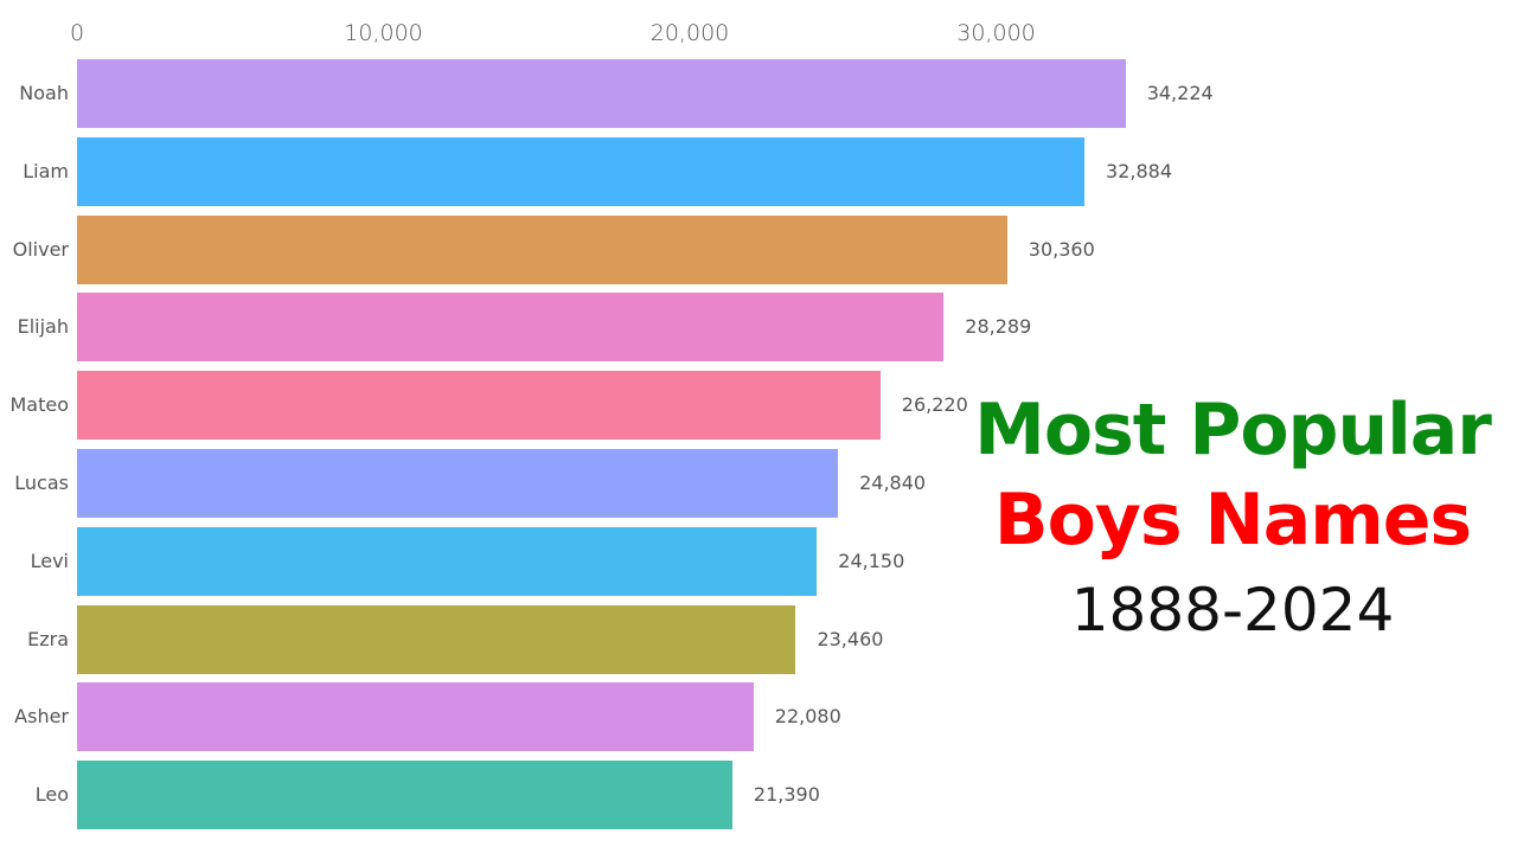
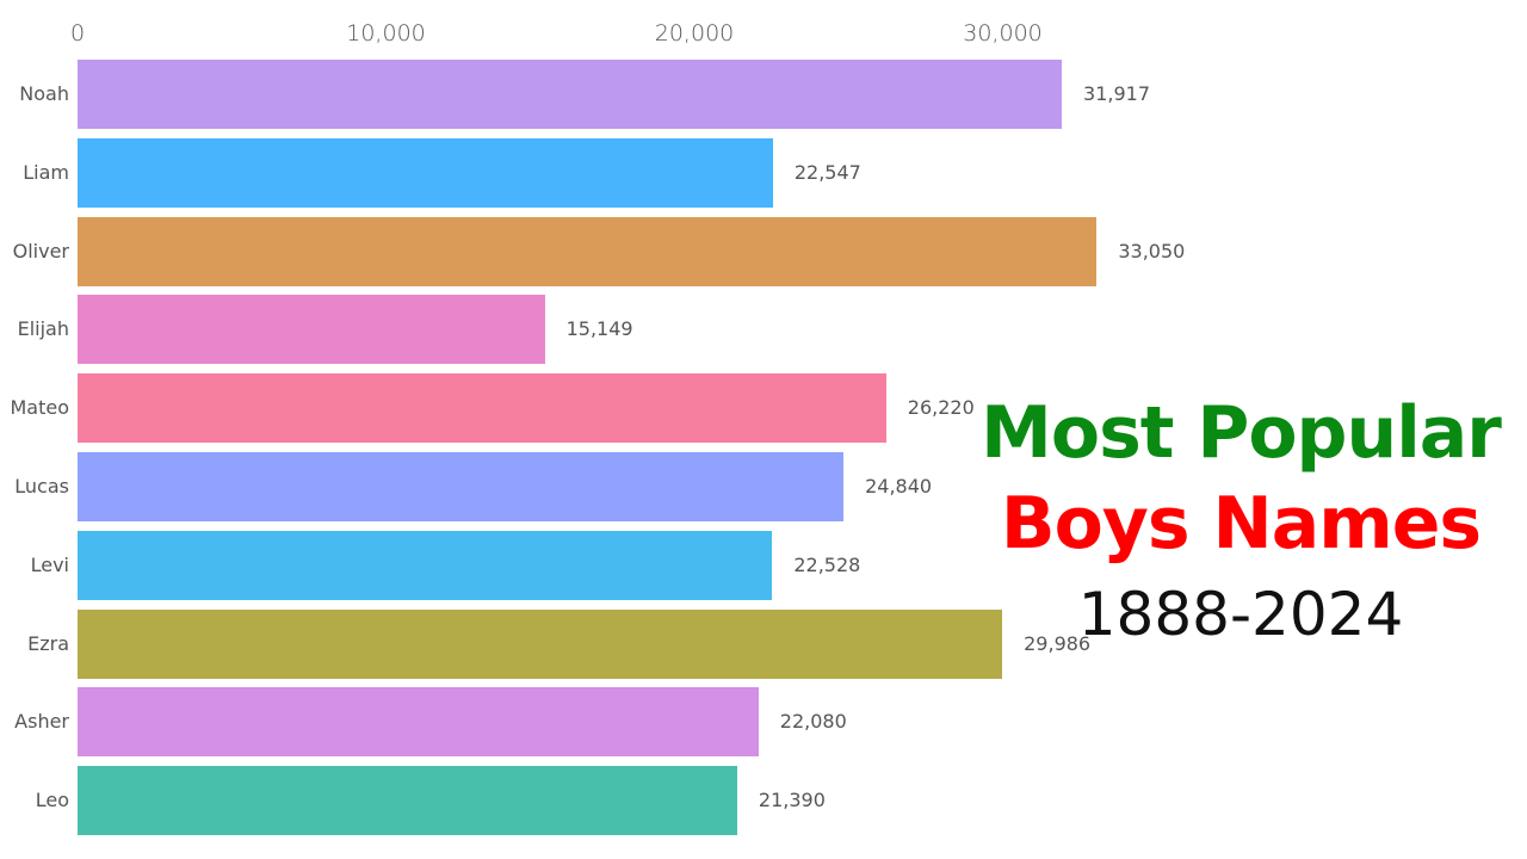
Noah: 34,224 -> 31,917
Liam: 32,884 -> 22,547
Oliver: 30,360 -> 33,050
Elijah: 28,289 -> 15,149
Levi: 24,150 -> 22,528
Ezra: 23,460 -> 29,986
